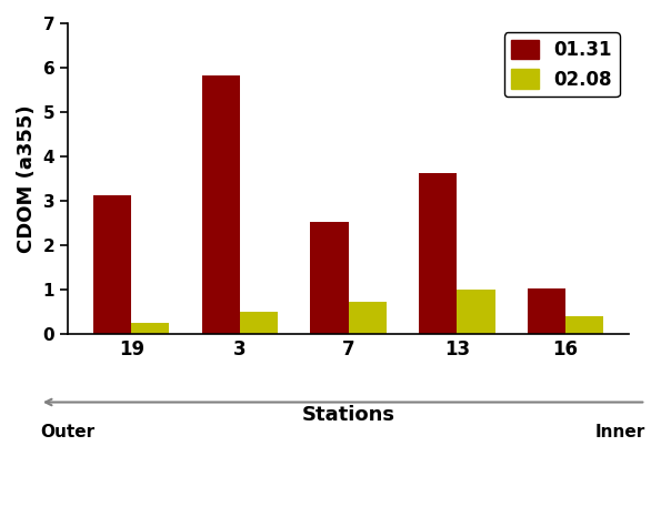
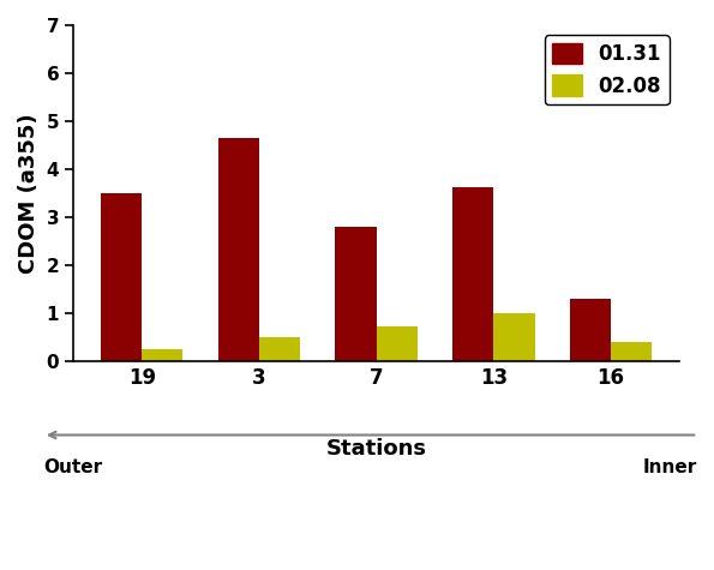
01.31/19: 3.12 -> 3.50
01.31/3: 5.83 -> 4.65
01.31/7: 2.52 -> 2.80
01.31/16: 1.02 -> 1.30
